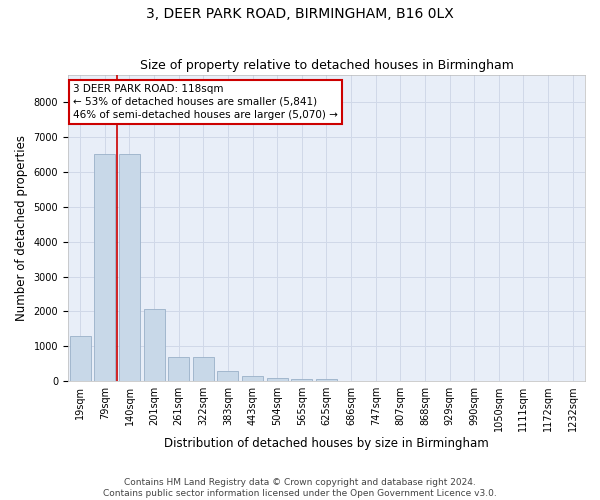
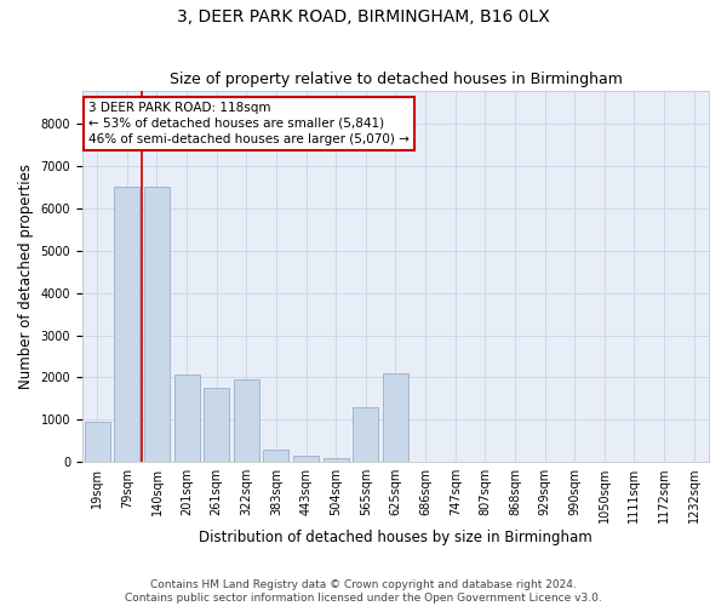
19sqm: 1300 -> 950
261sqm: 700 -> 1750
322sqm: 680 -> 1950
565sqm: 60 -> 1300
625sqm: 50 -> 2100
